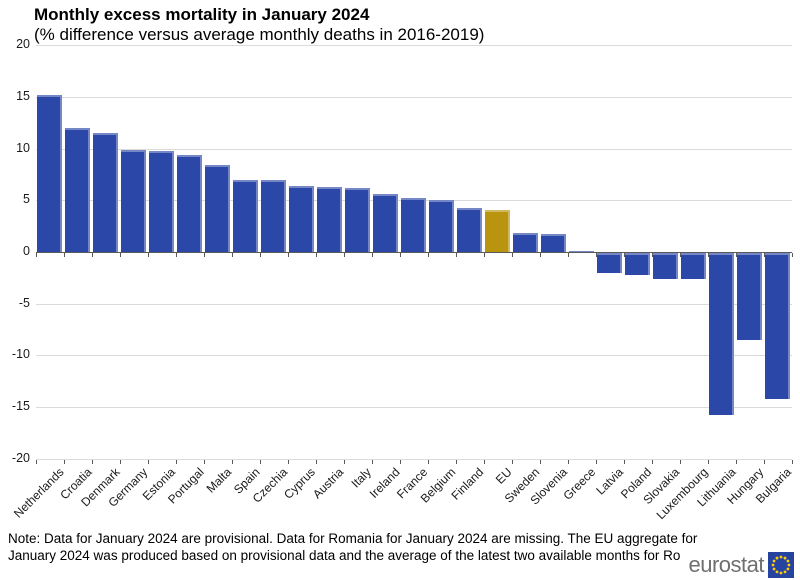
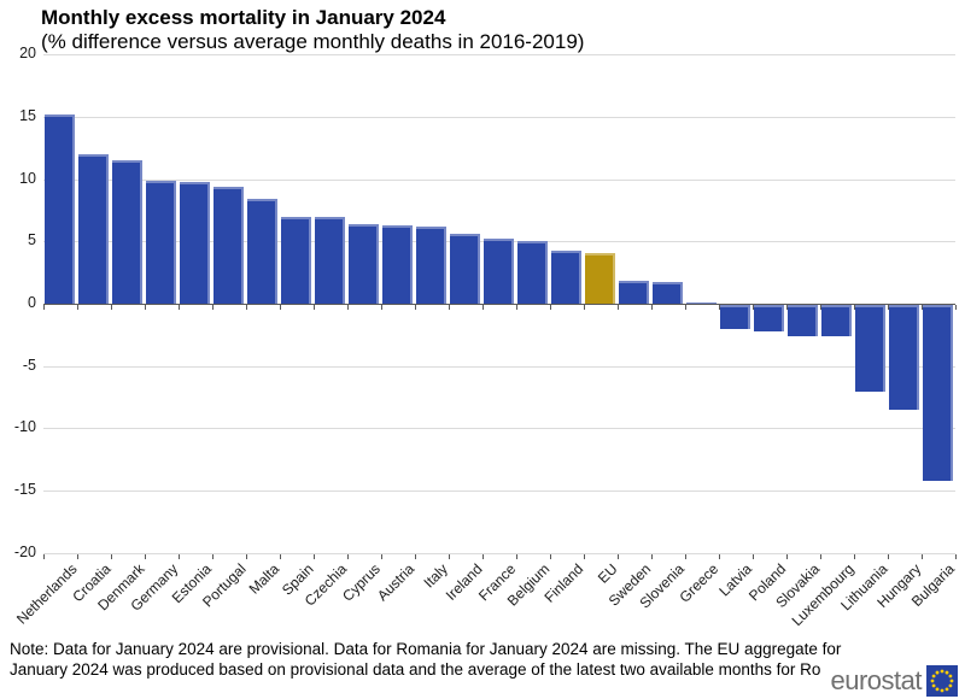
Lithuania: -15.7 -> -7.0
